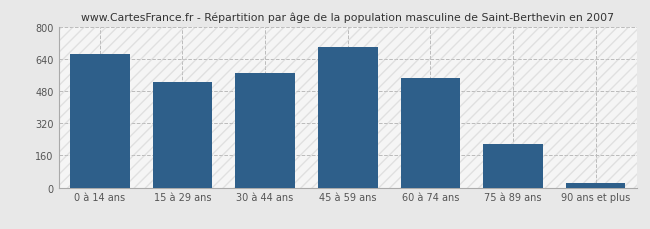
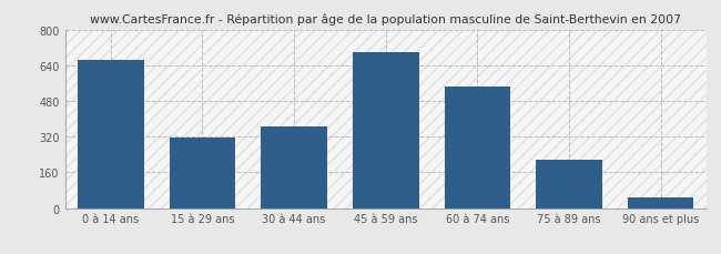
15 à 29 ans: 525 -> 315
30 à 44 ans: 570 -> 365
90 ans et plus: 25 -> 50
